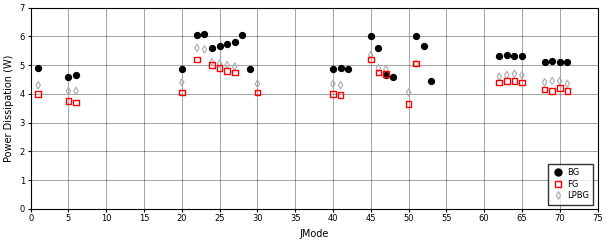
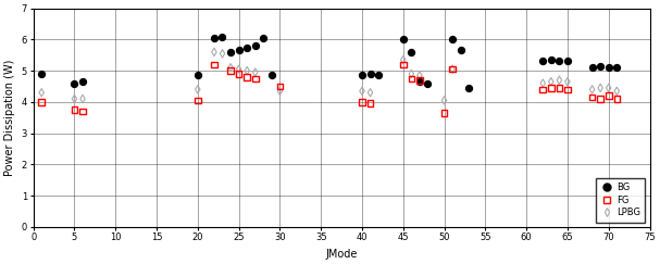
FG/30: 4.05 -> 4.50
